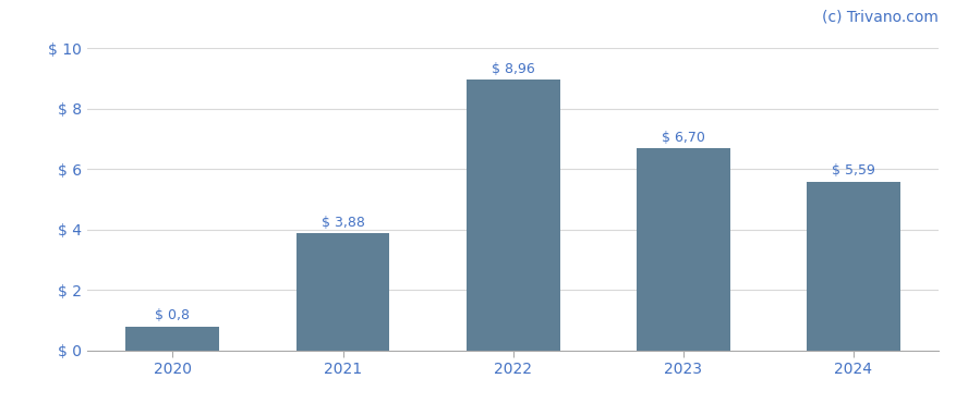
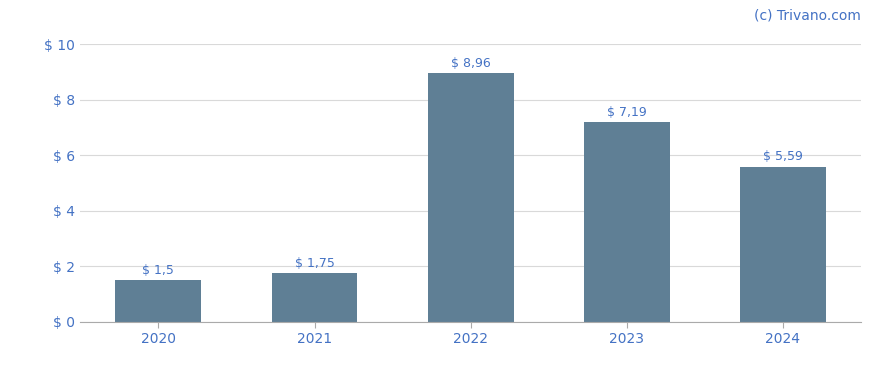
2020: 0,8 -> 1,5
2021: 3,88 -> 1,75
2023: 6,70 -> 7,19
